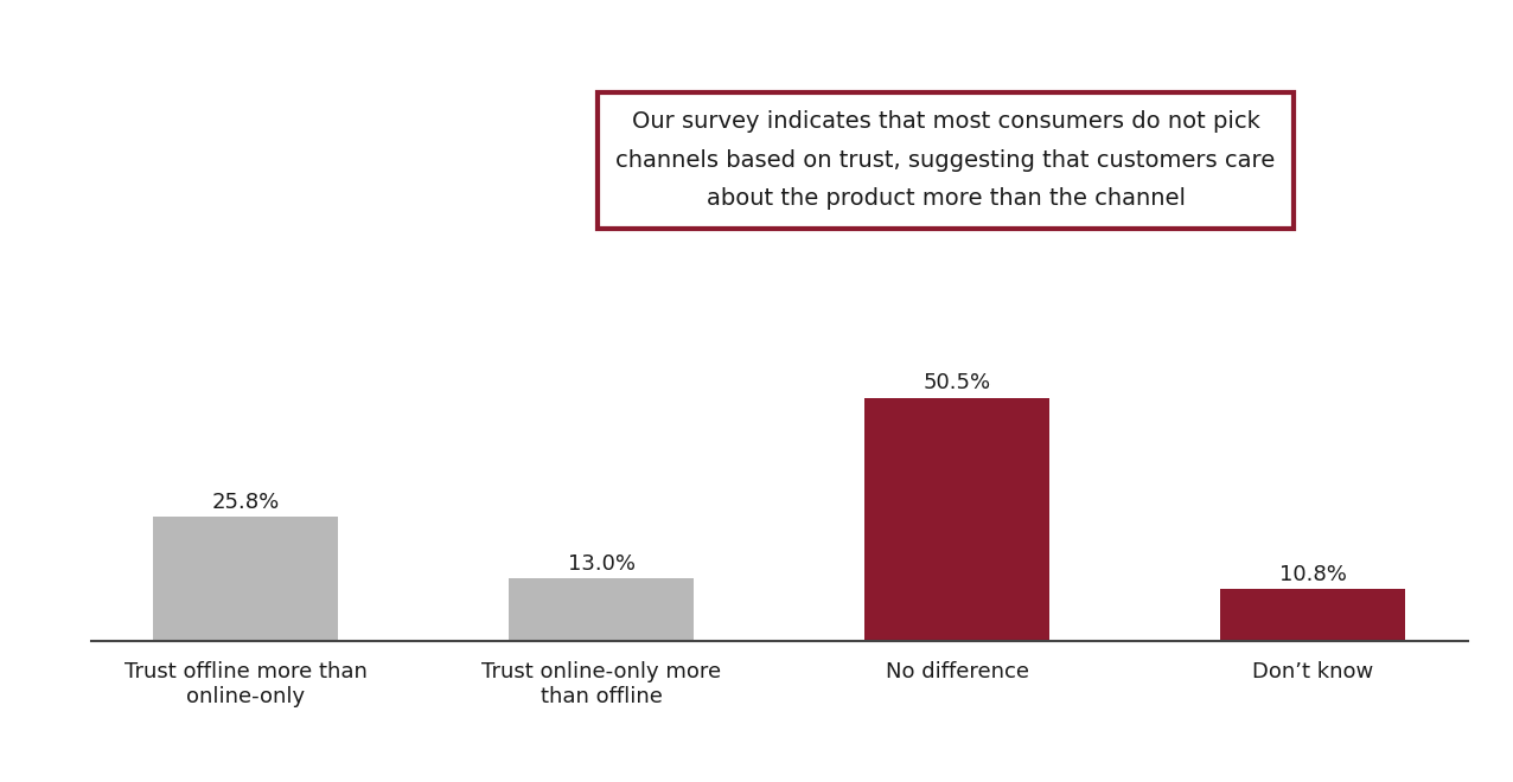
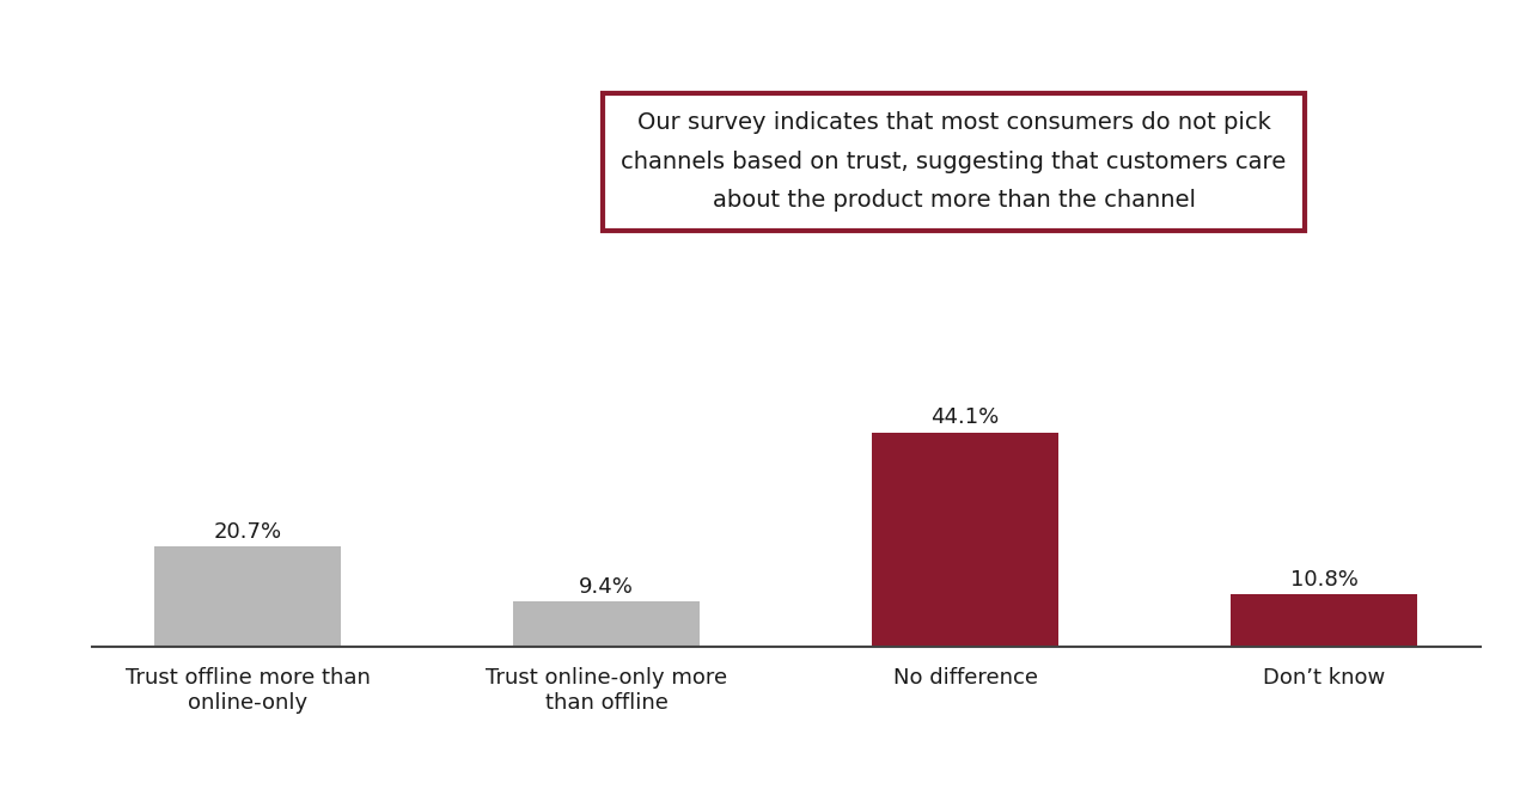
Trust offline more than online-only: 25.8% -> 20.7%
Trust online-only more than offline: 13.0% -> 9.4%
No difference: 50.5% -> 44.1%
